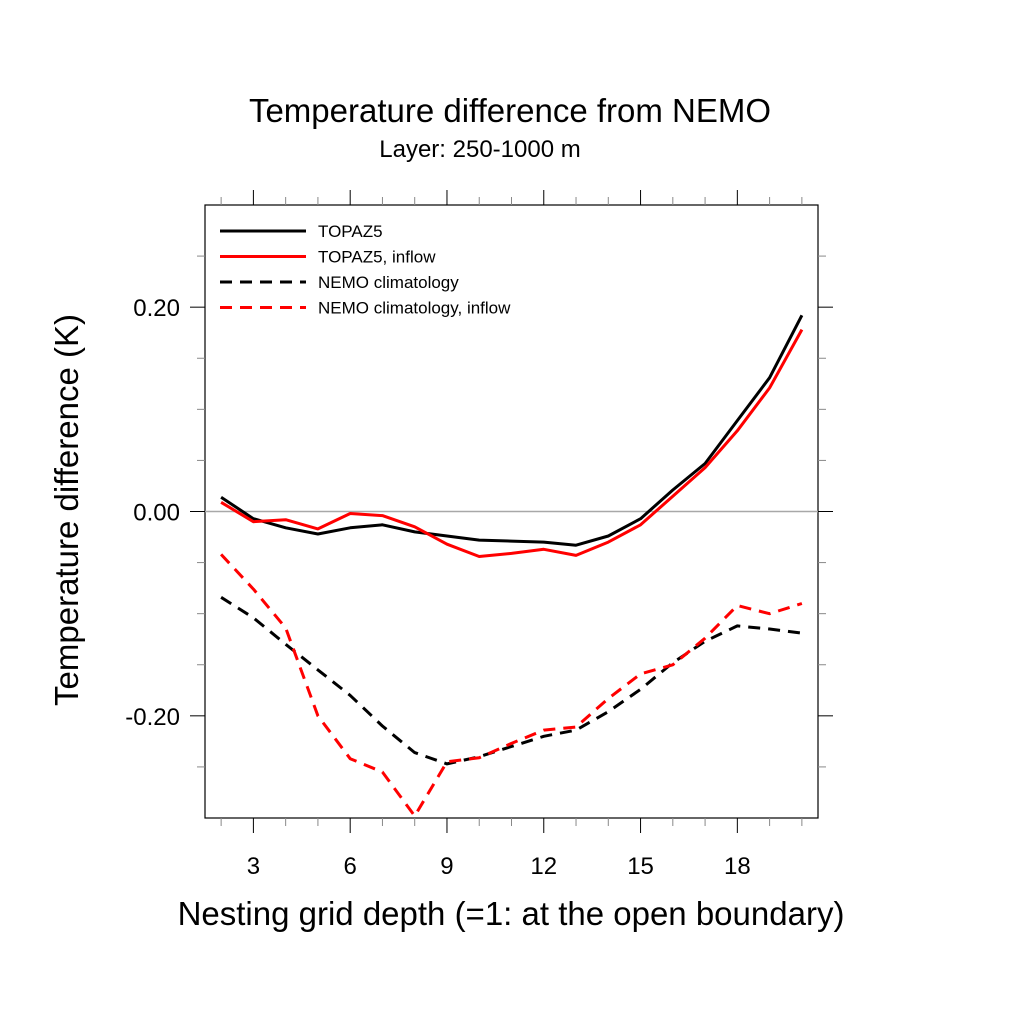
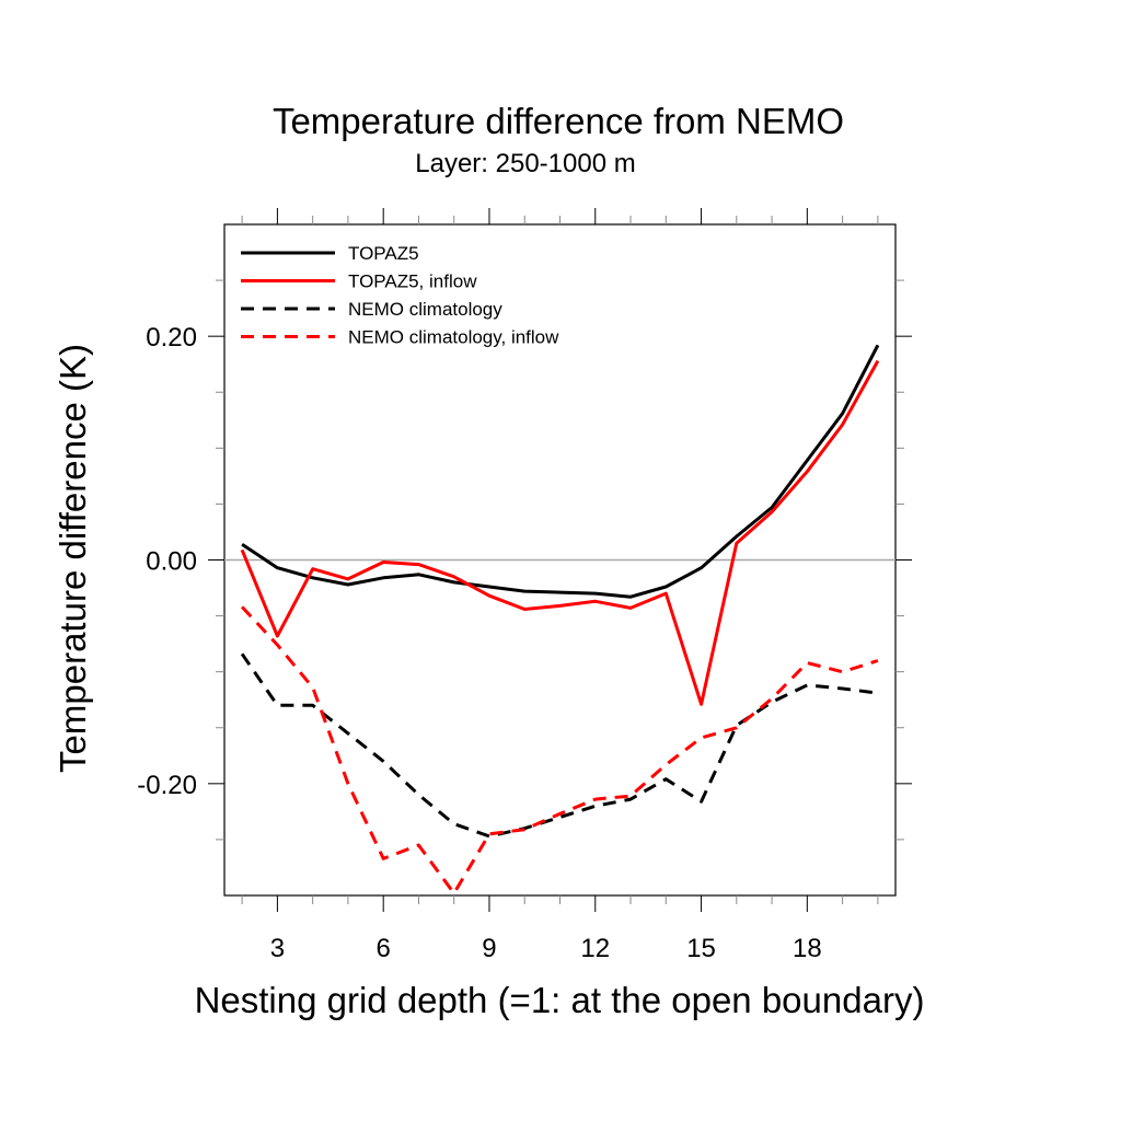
TOPAZ5, inflow/3: -0.010 -> -0.068
NEMO climatology/3: -0.104 -> -0.130
NEMO climatology, inflow/6: -0.242 -> -0.267
TOPAZ5, inflow/15: -0.013 -> -0.129
NEMO climatology/15: -0.174 -> -0.216
